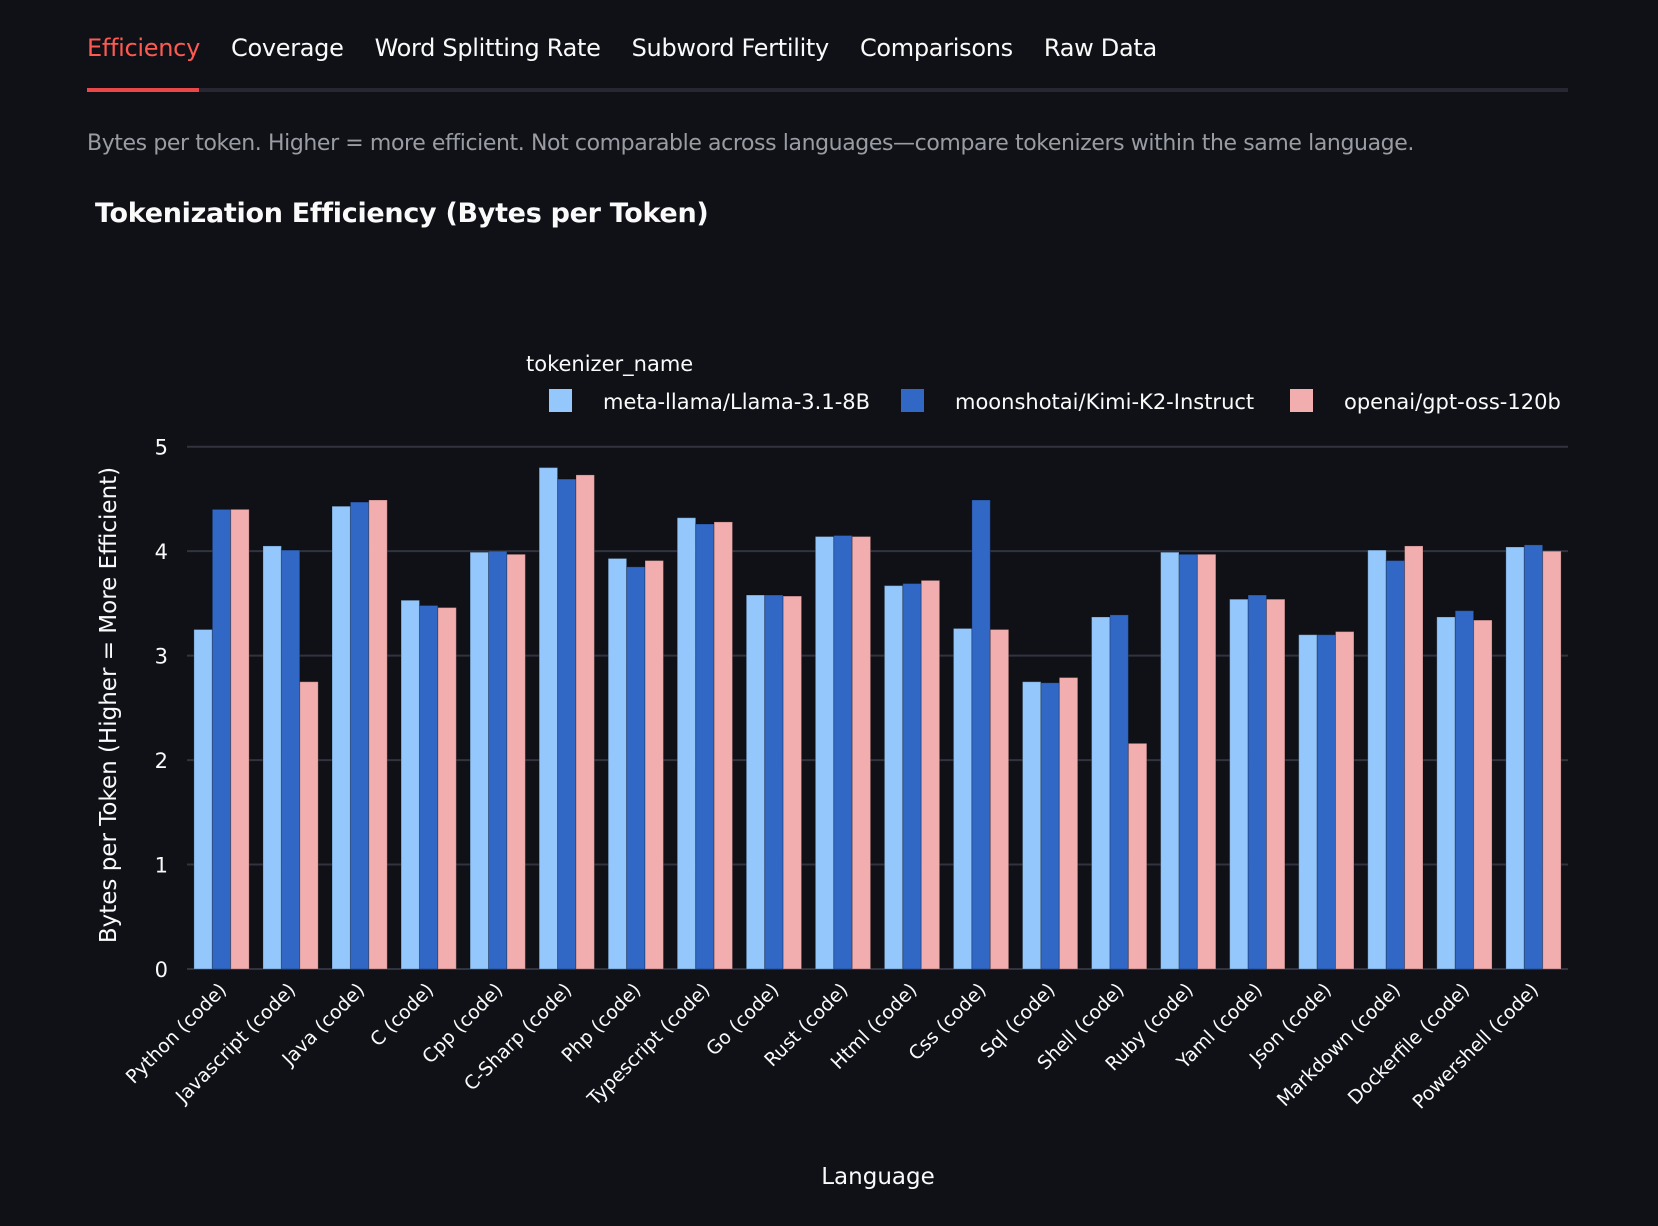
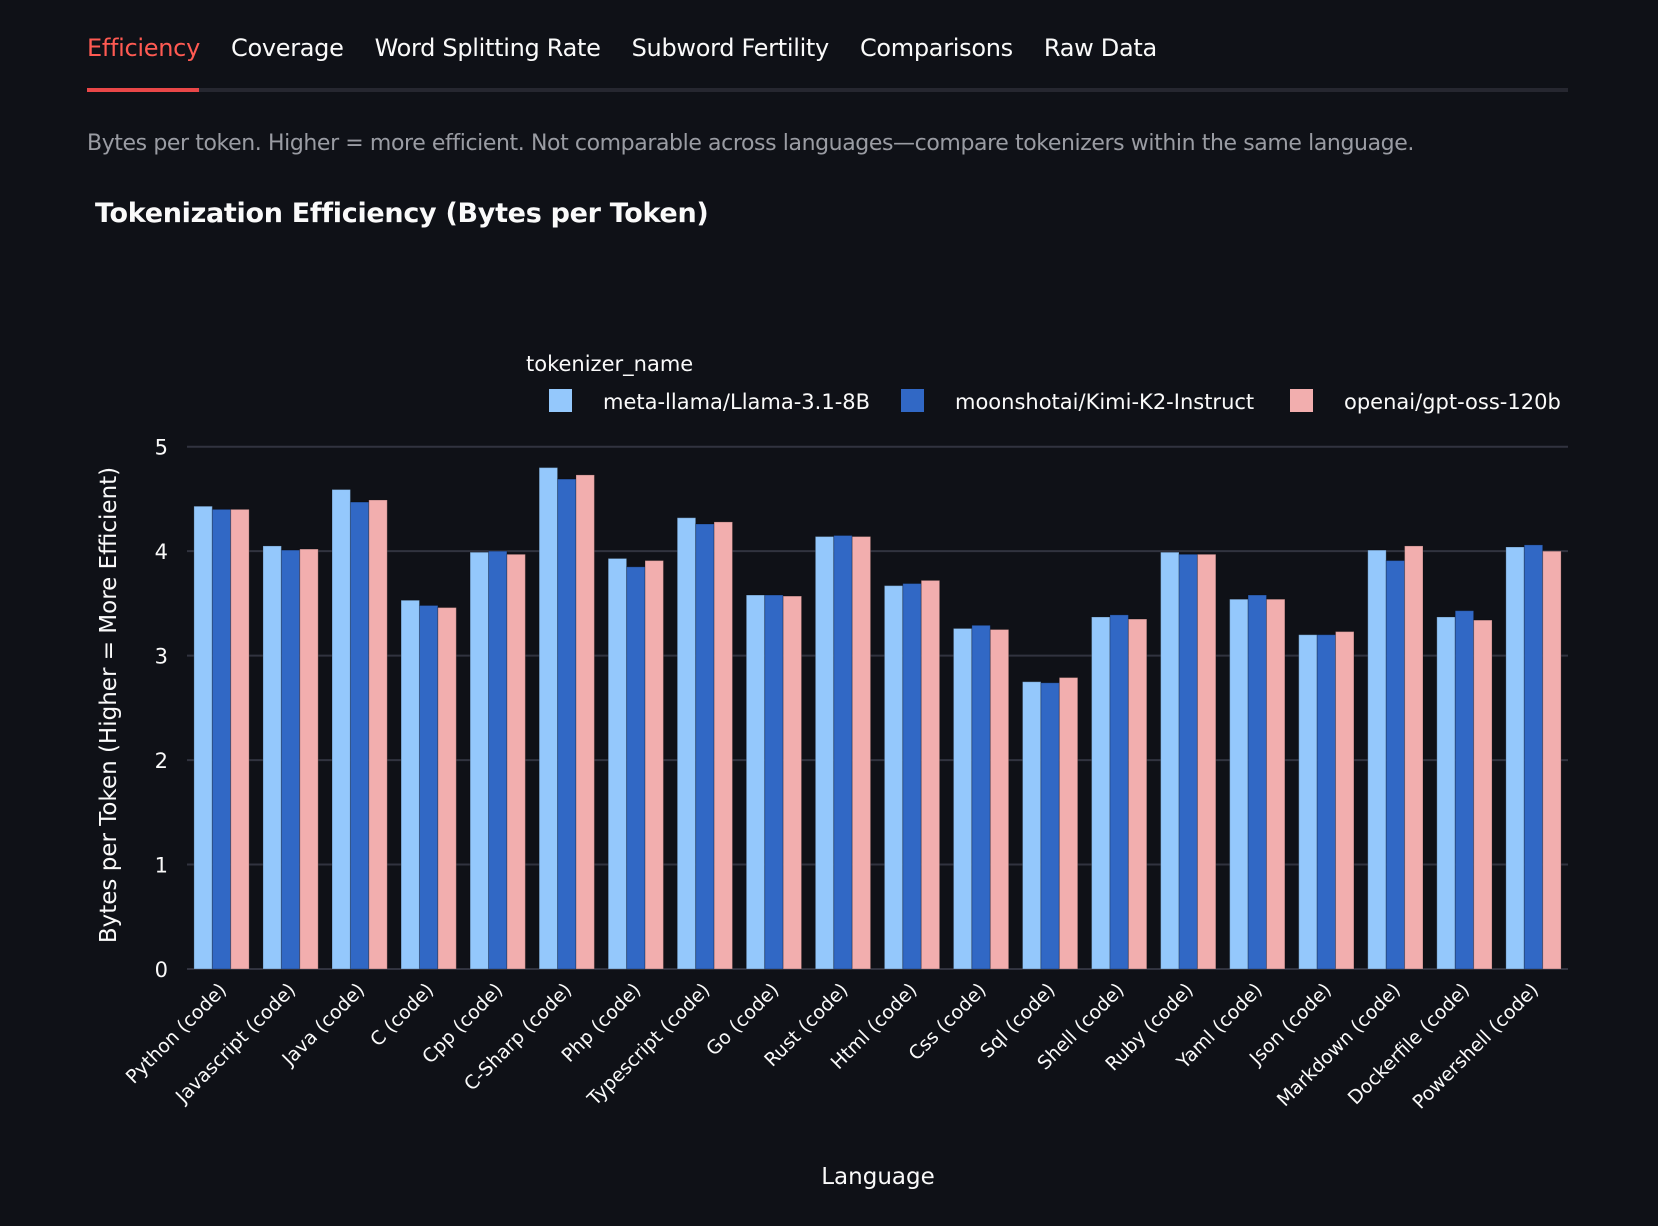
meta-llama/Llama-3.1-8B/Python (code): 3.25 -> 4.43
openai/gpt-oss-120b/Javascript (code): 2.75 -> 4.02
meta-llama/Llama-3.1-8B/Java (code): 4.43 -> 4.59
moonshotai/Kimi-K2-Instruct/Css (code): 4.49 -> 3.29
openai/gpt-oss-120b/Shell (code): 2.16 -> 3.35
